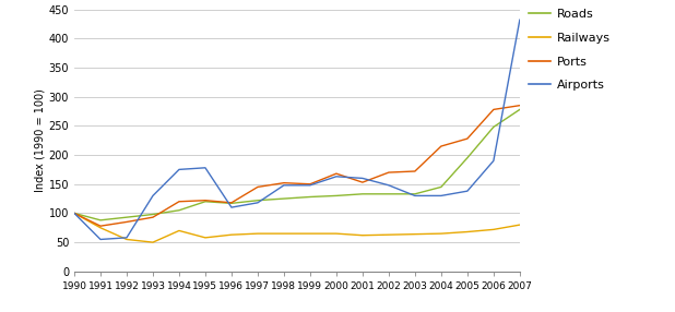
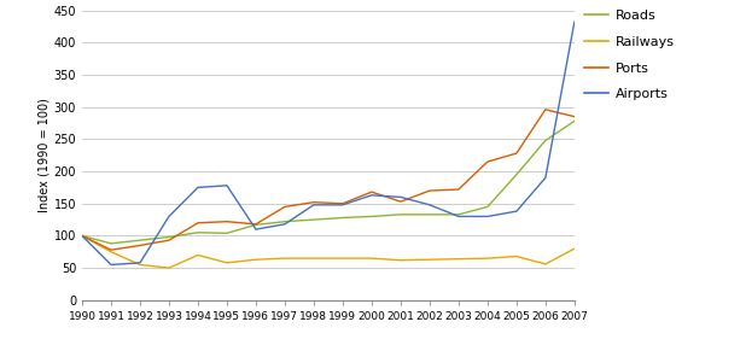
Roads/1995: 120 -> 104
Railways/2006: 72 -> 56
Ports/2006: 278 -> 296
